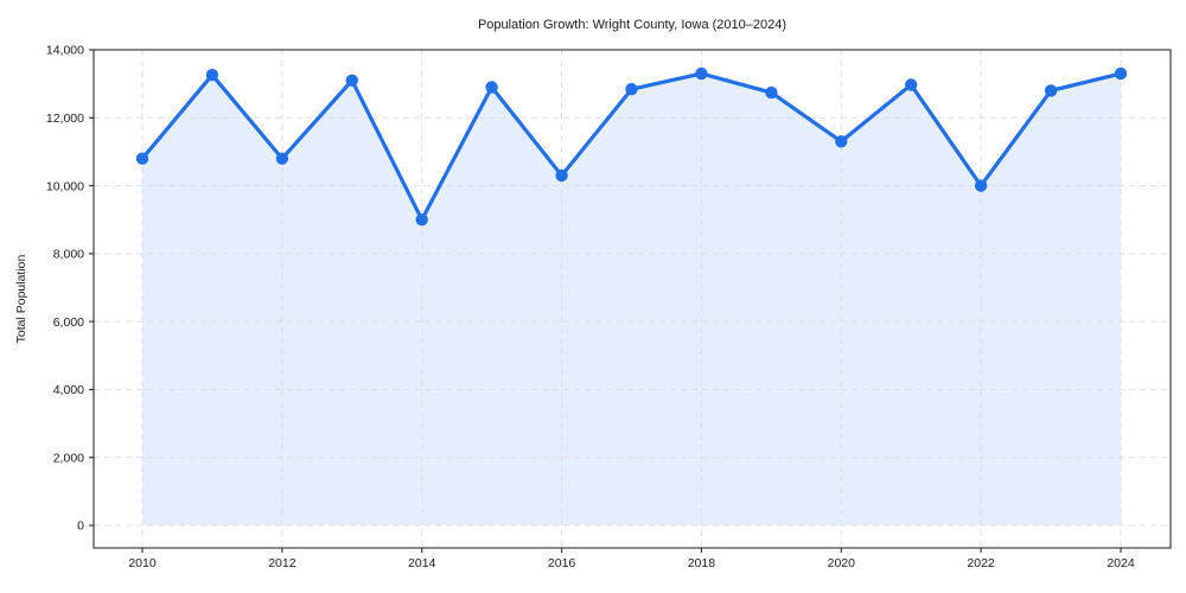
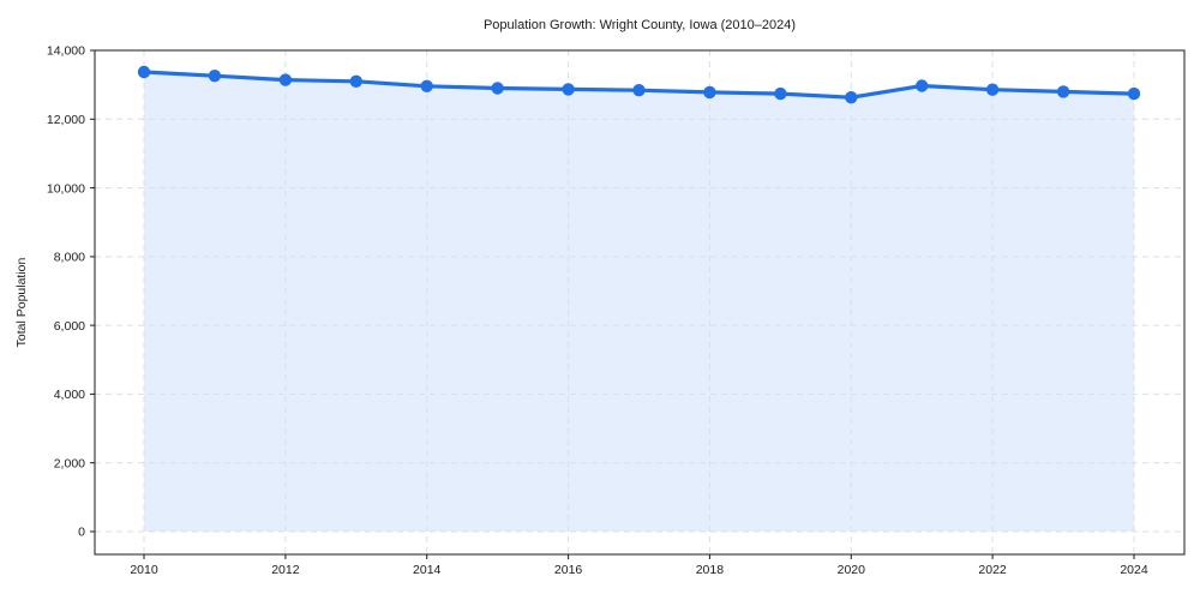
2010: 10800 -> 13400
2012: 10800 -> 13100
2014: 9000 -> 13000
2016: 10300 -> 12900
2018: 13300 -> 12800
2020: 11300 -> 12600
2022: 10000 -> 12900
2024: 13300 -> 12700
